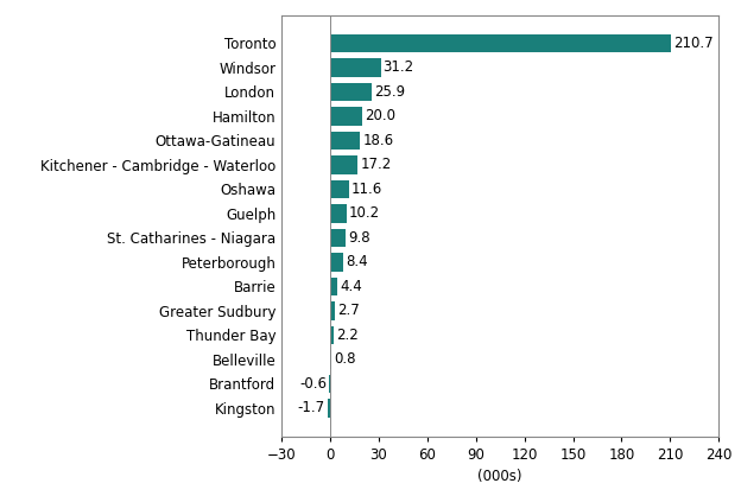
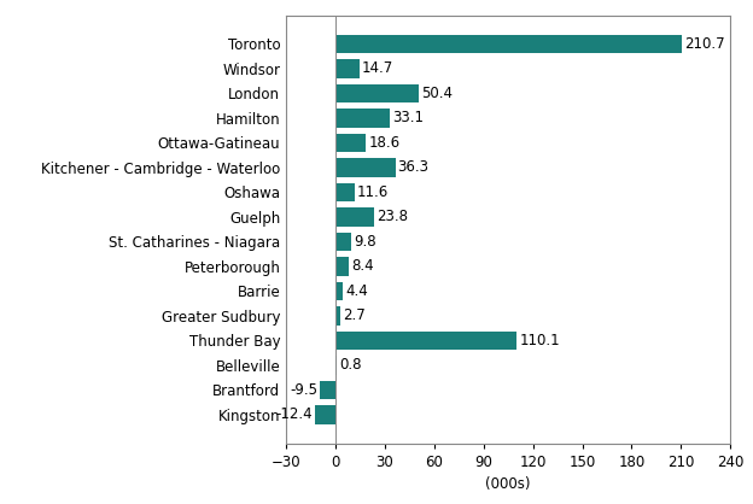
Windsor: 31.2 -> 14.7
London: 25.9 -> 50.4
Hamilton: 20.0 -> 33.1
Kitchener - Cambridge - Waterloo: 17.2 -> 36.3
Guelph: 10.2 -> 23.8
Thunder Bay: 2.2 -> 110.1
Brantford: -0.6 -> -9.5
Kingston: -1.7 -> -12.4
